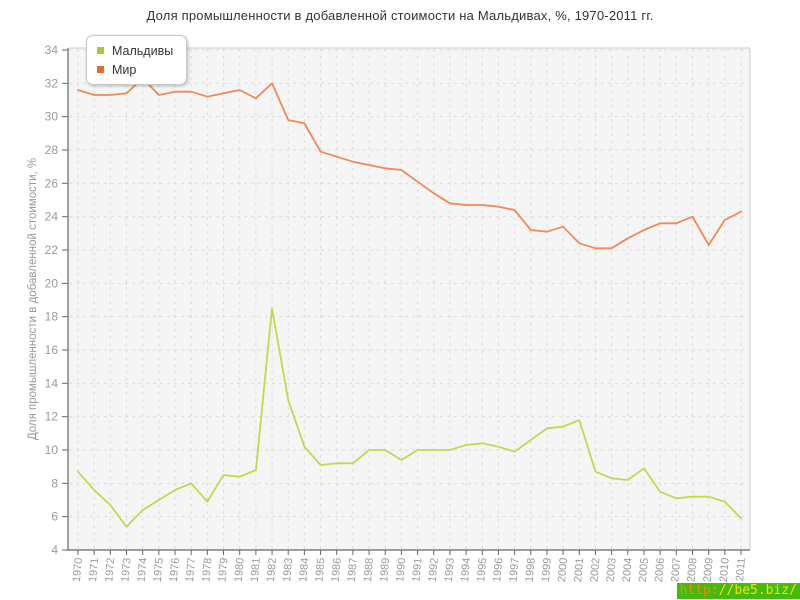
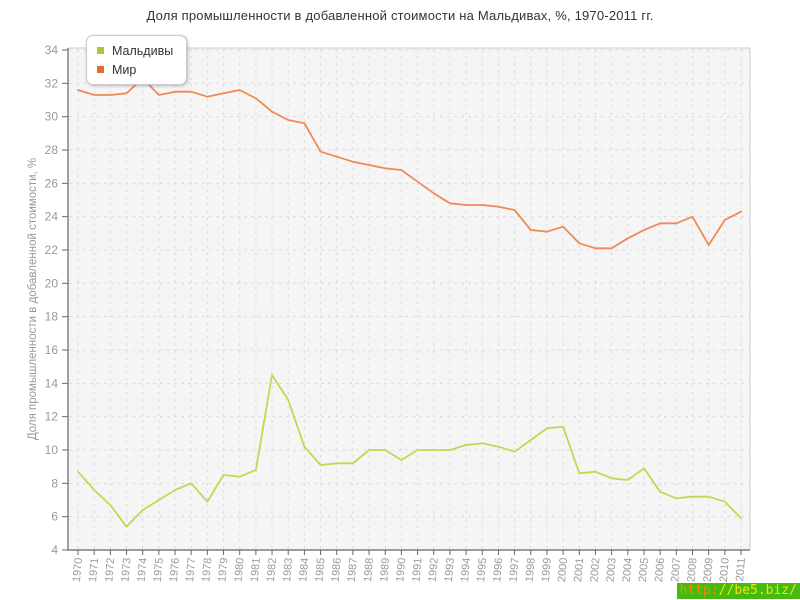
Мальдивы/1982: 18.5 -> 14.5
Мир/1982: 32.0 -> 30.3
Мальдивы/2001: 11.8 -> 8.6
